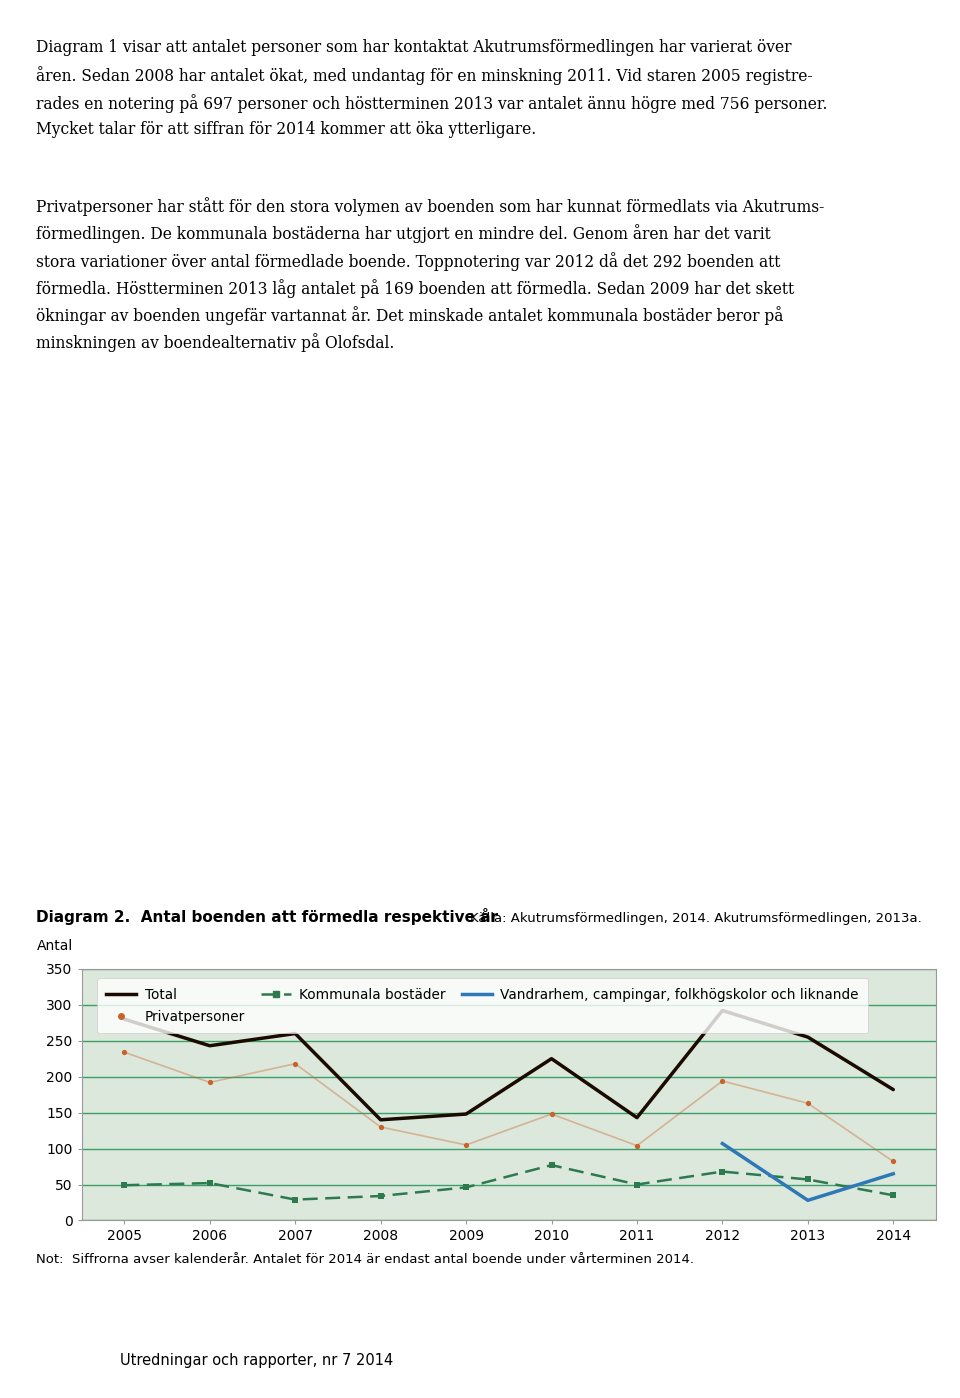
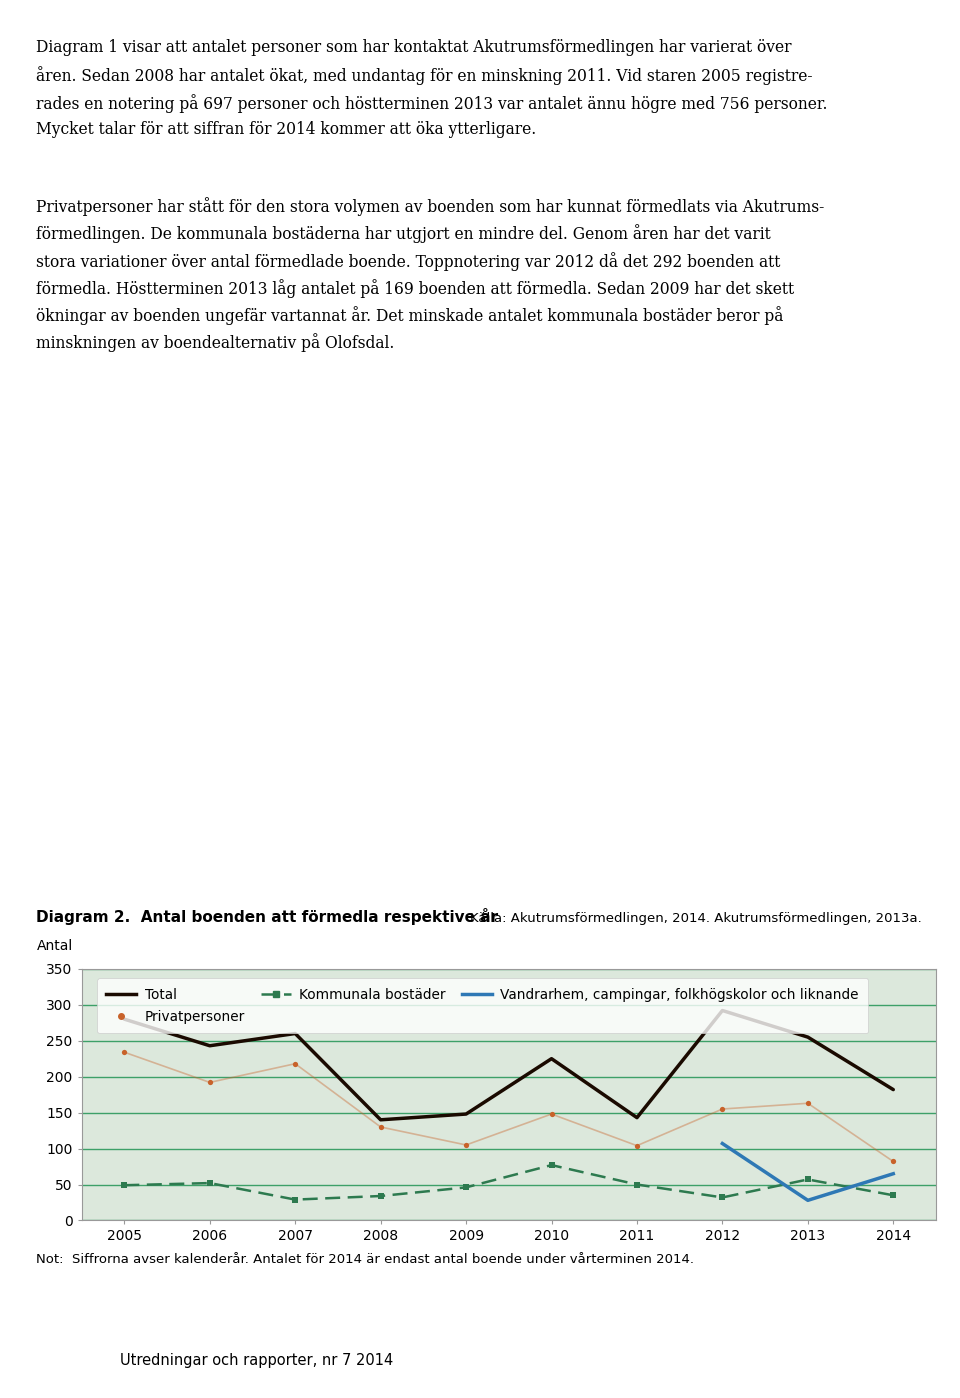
Privatpersoner/2012: 194 -> 155
Kommunala bostäder/2012: 68 -> 32
